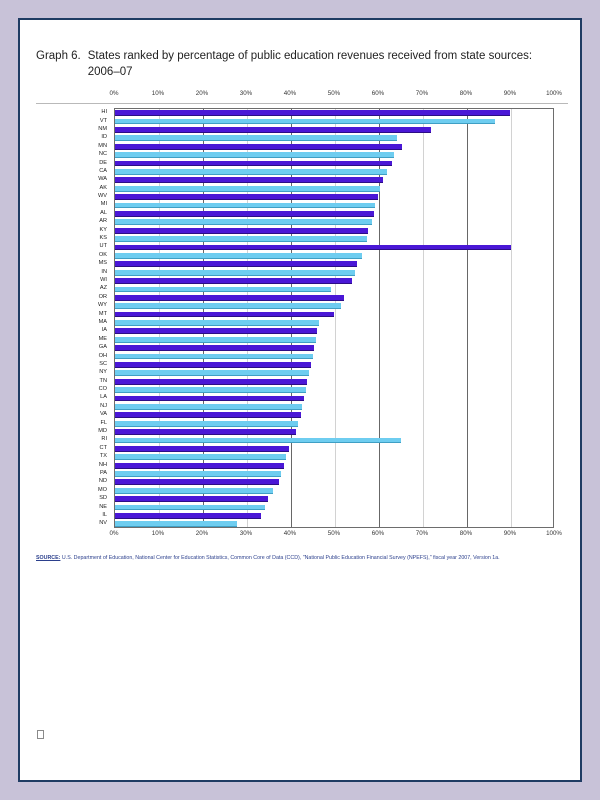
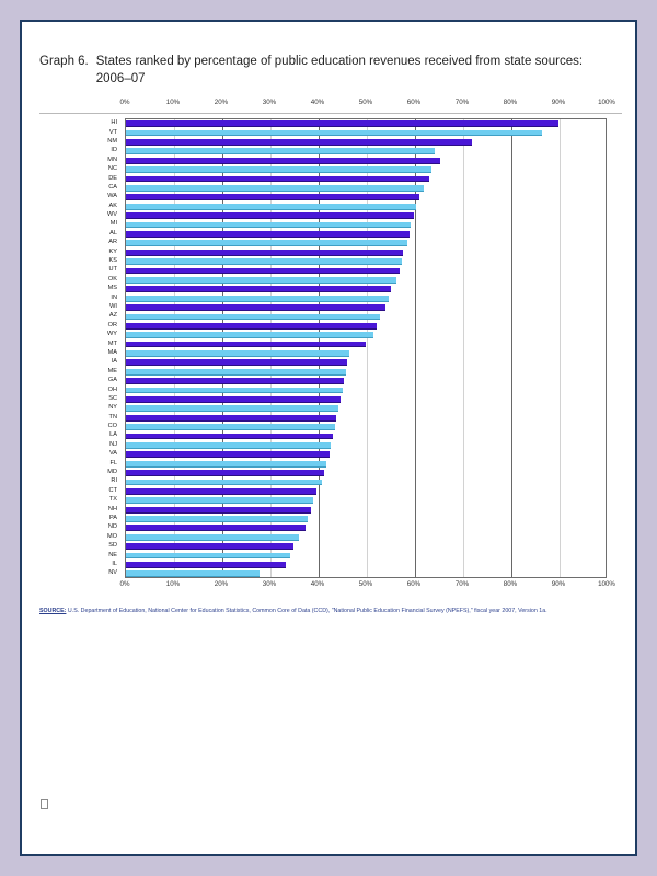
UT: 90% -> 57%
AZ: 49% -> 53%
RI: 65% -> 41%
